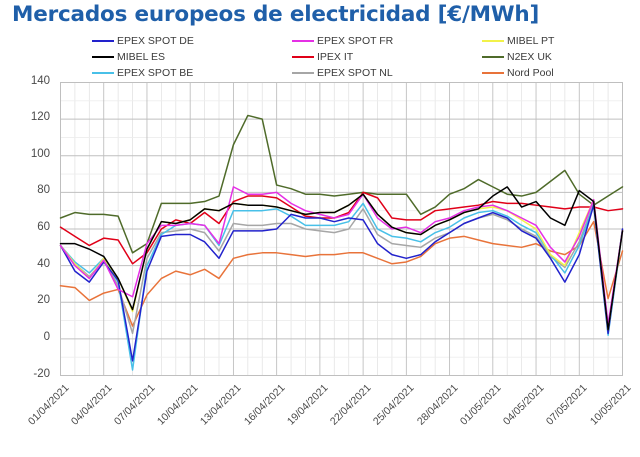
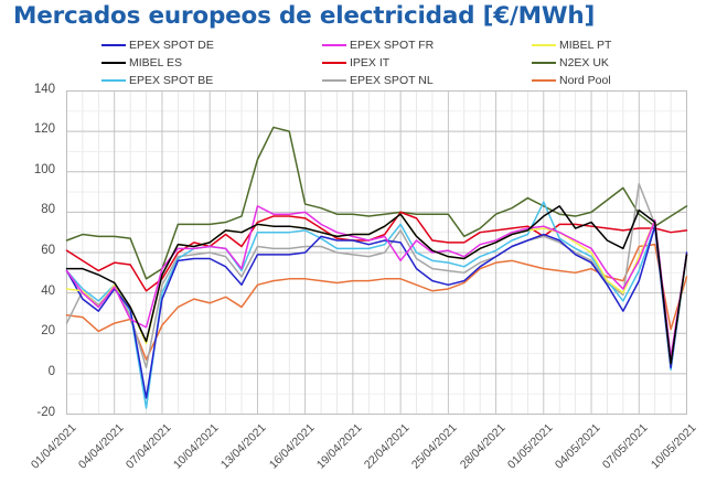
MIBEL PT/01/04/2021: 51 -> 42
EPEX SPOT NL/01/04/2021: 51 -> 25
EPEX SPOT FR/22/04/2021: 79 -> 56
IPEX IT/01/05/2021: 75 -> 68
EPEX SPOT BE/01/05/2021: 70 -> 85
EPEX SPOT NL/07/05/2021: 53 -> 94
Nord Pool/07/05/2021: 51 -> 63
